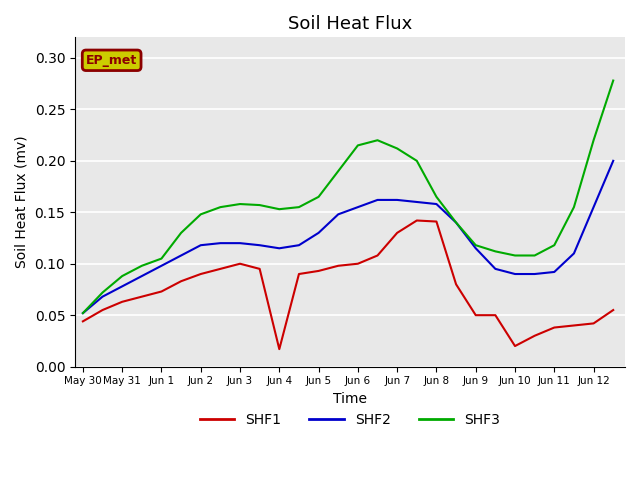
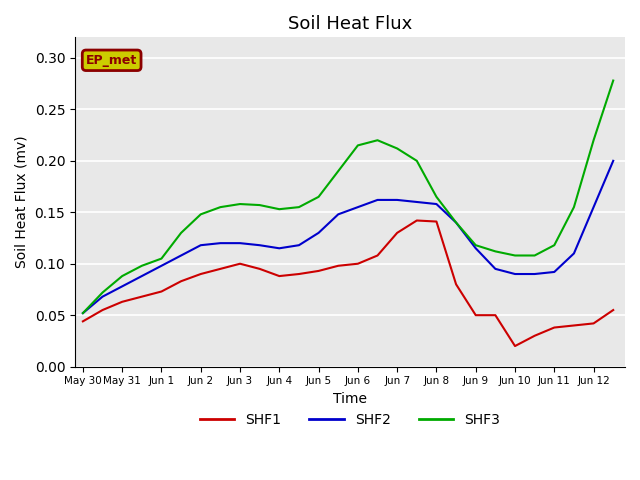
SHF1/Jun 4: 0.017 -> 0.088
